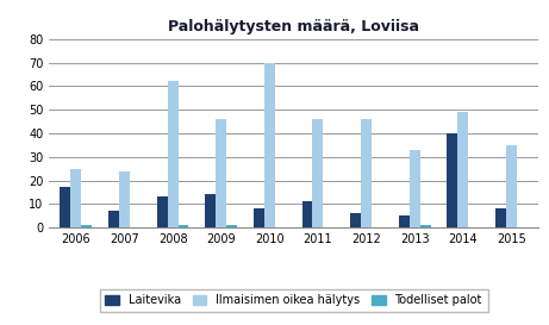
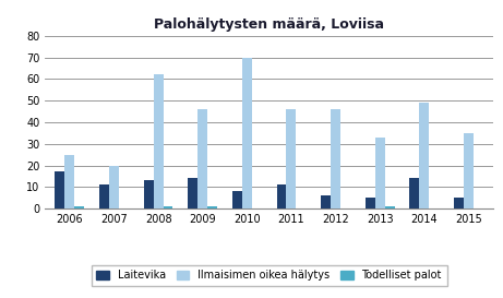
Laitevika/2007: 7 -> 11
Ilmaisimen oikea hälytys/2007: 24 -> 20
Laitevika/2014: 40 -> 14
Laitevika/2015: 8 -> 5
